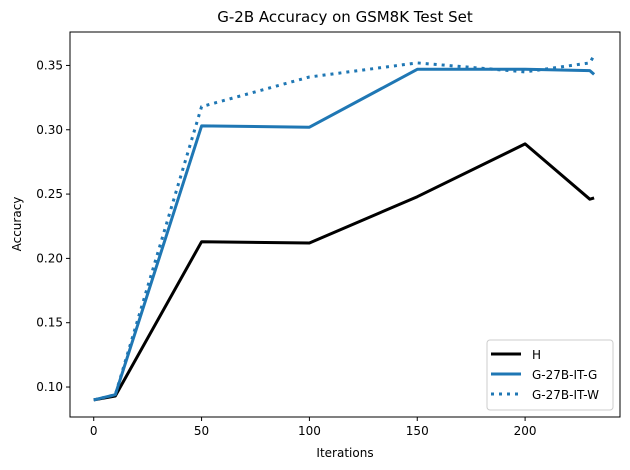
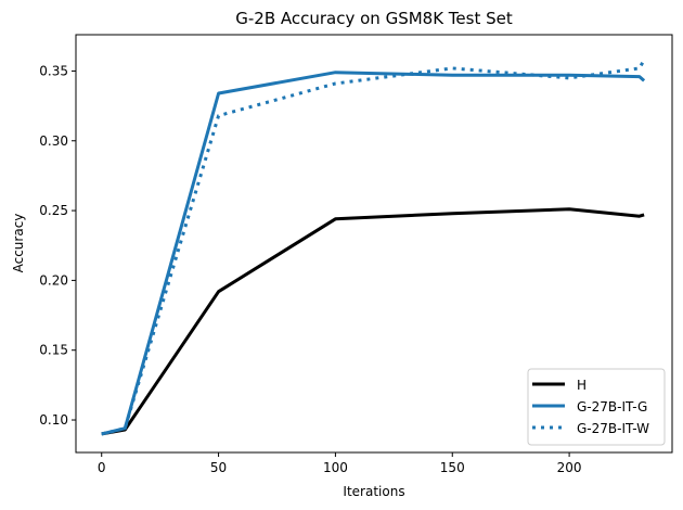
H/50: 0.213 -> 0.192
G-27B-IT-G/50: 0.303 -> 0.334
H/100: 0.212 -> 0.244
G-27B-IT-G/100: 0.302 -> 0.349
H/200: 0.289 -> 0.251
